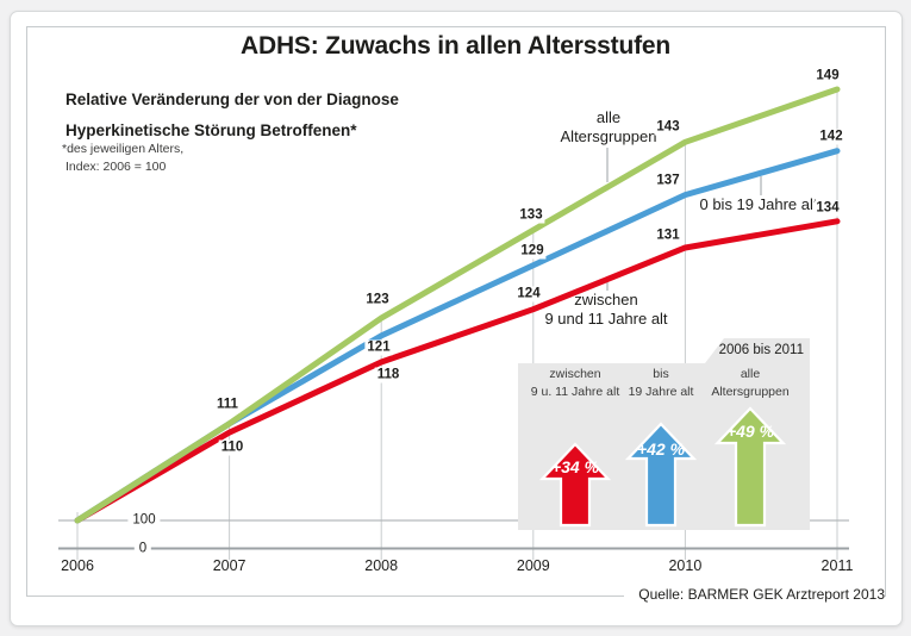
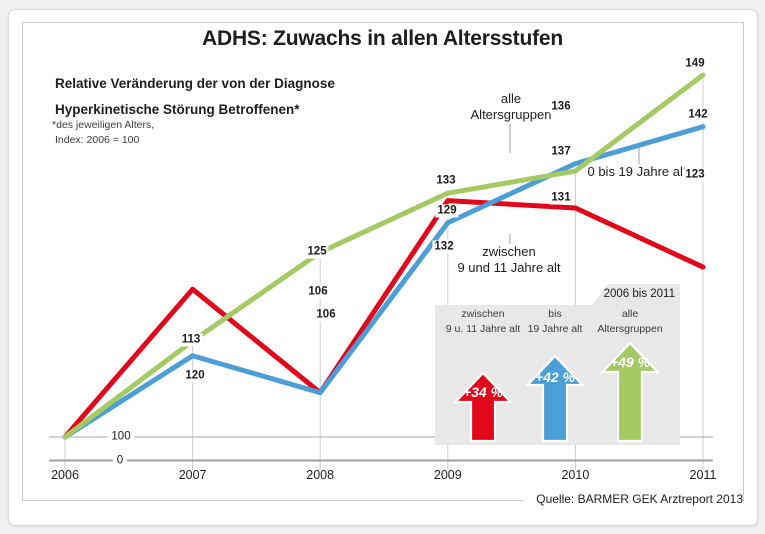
alle Altersgruppen/2007: 111 -> 113
zwischen 9 und 11 Jahre alt/2007: 110 -> 120
alle Altersgruppen/2008: 123 -> 125
0 bis 19 Jahre alt/2008: 121 -> 106
zwischen 9 und 11 Jahre alt/2008: 118 -> 106
zwischen 9 und 11 Jahre alt/2009: 124 -> 132
alle Altersgruppen/2010: 143 -> 136
zwischen 9 und 11 Jahre alt/2011: 134 -> 123
